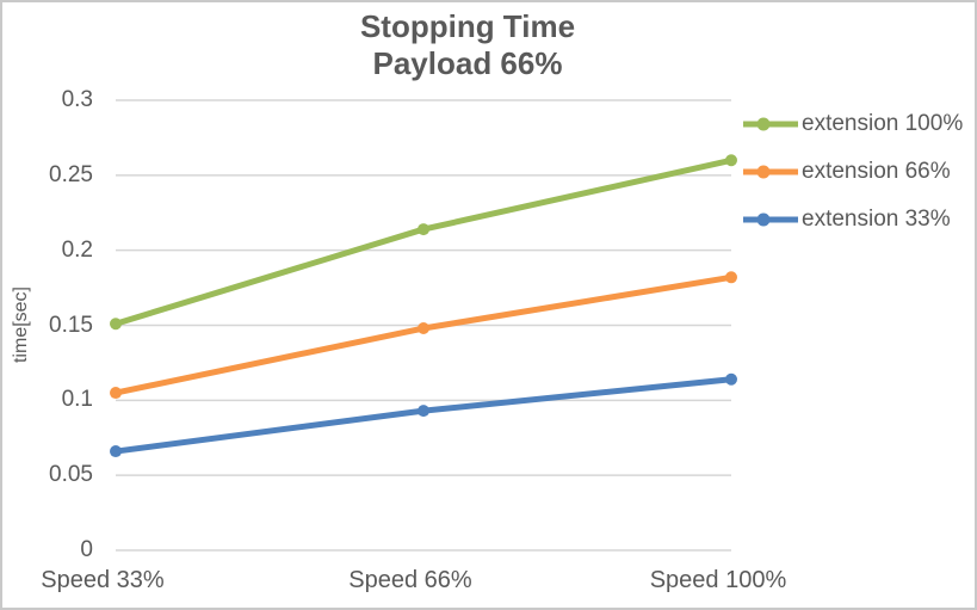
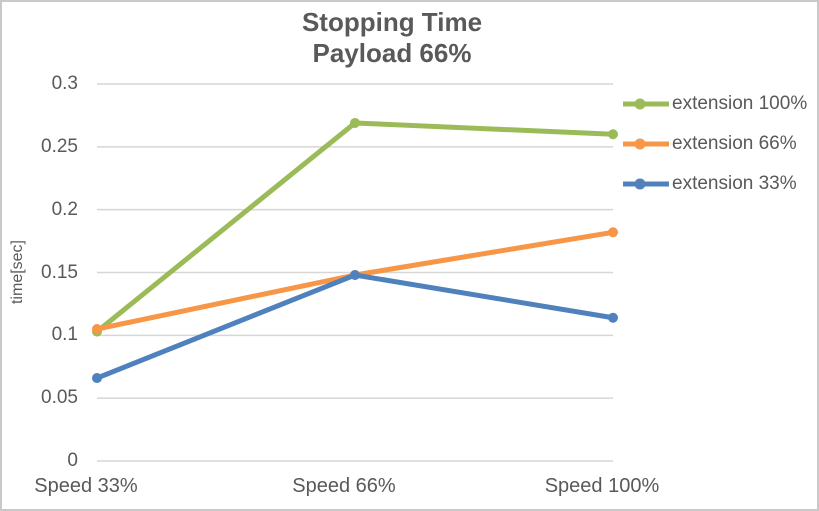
extension 100%/Speed 33%: 0.151 -> 0.103
extension 100%/Speed 66%: 0.214 -> 0.269
extension 33%/Speed 66%: 0.093 -> 0.148
